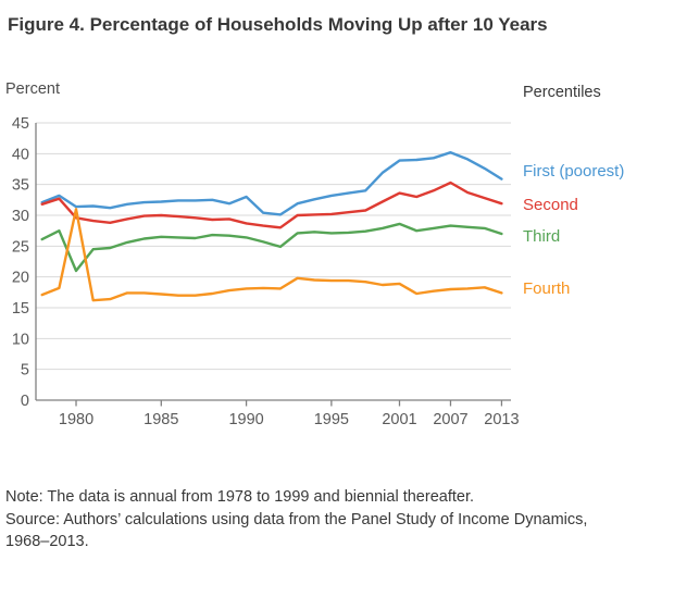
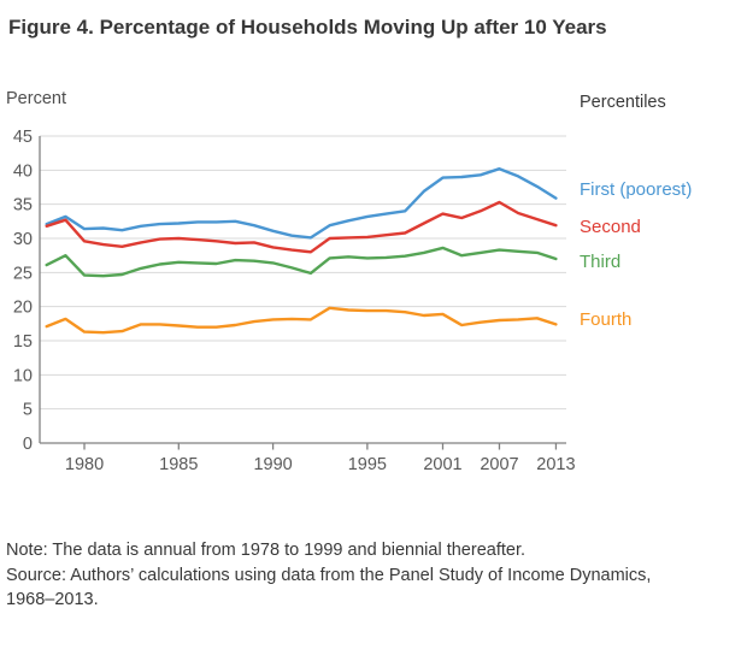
Third/1980: 21 -> 25
Fourth/1980: 31 -> 16
First (poorest)/1990: 33 -> 31
